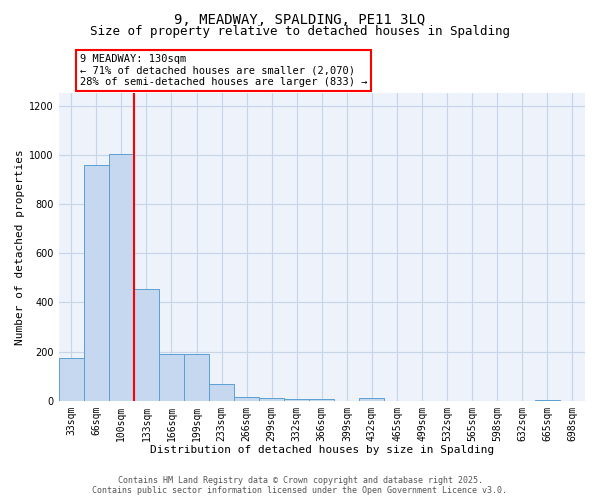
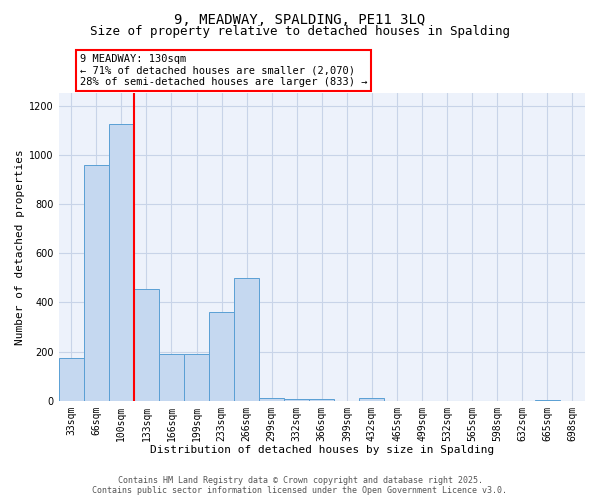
100sqm: 1005 -> 1125
233sqm: 70 -> 360
266sqm: 15 -> 500
